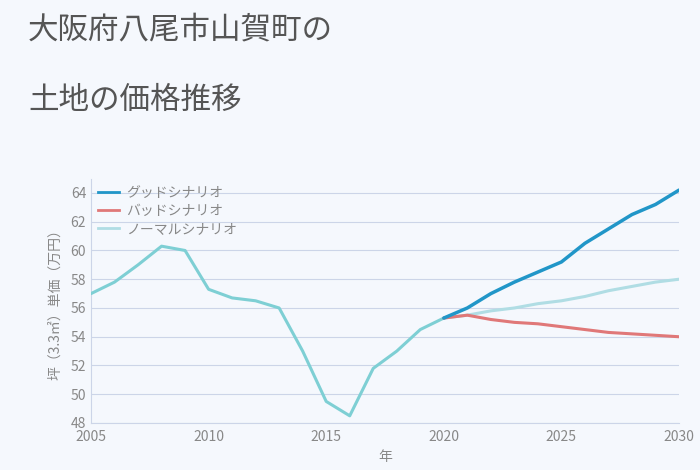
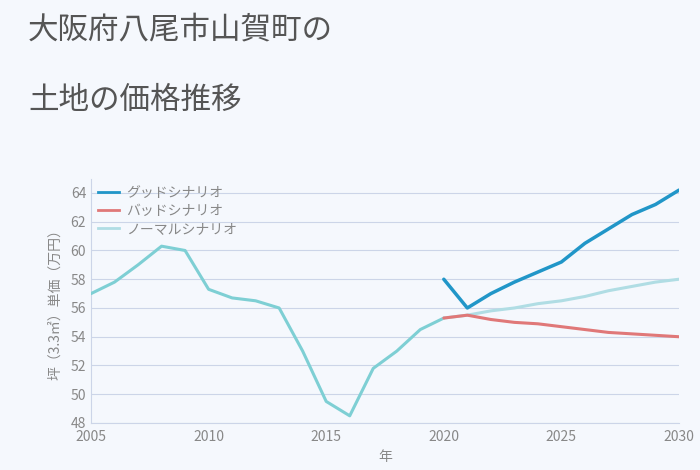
グッドシナリオ/2020: 55.3 -> 58.0
